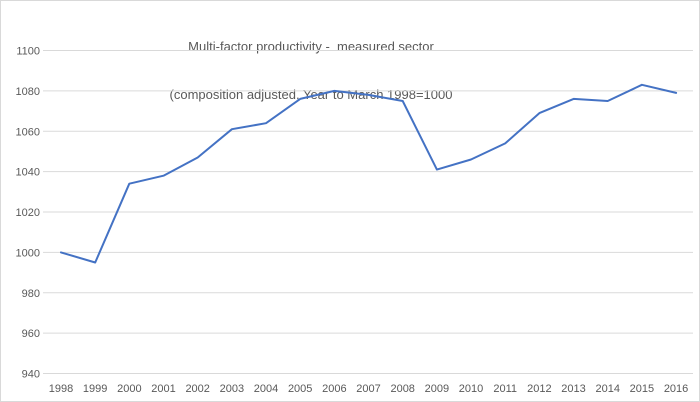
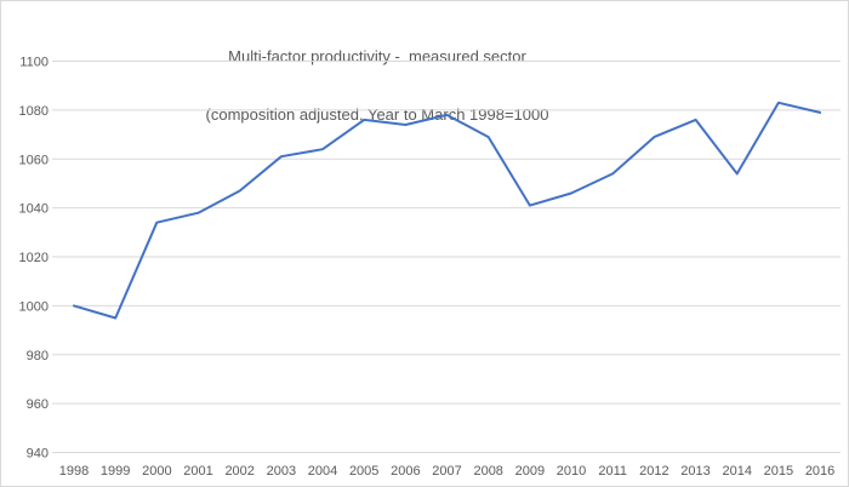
2006: 1080 -> 1074
2008: 1075 -> 1069
2014: 1075 -> 1054
